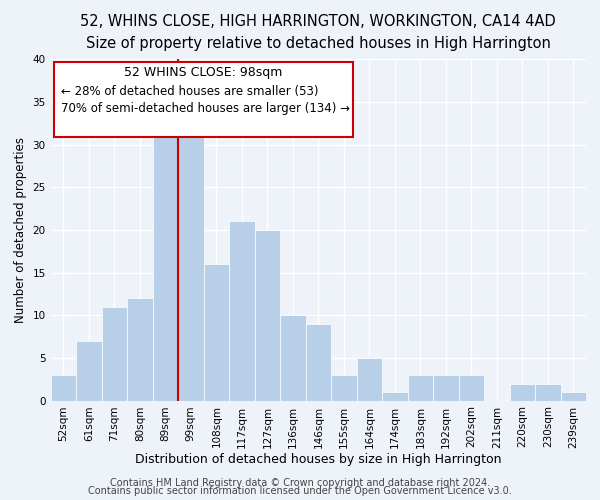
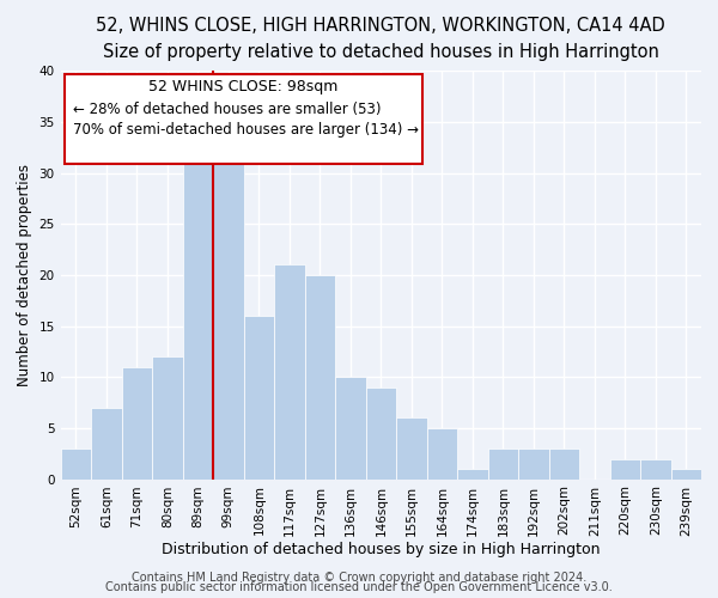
155sqm: 3 -> 6
